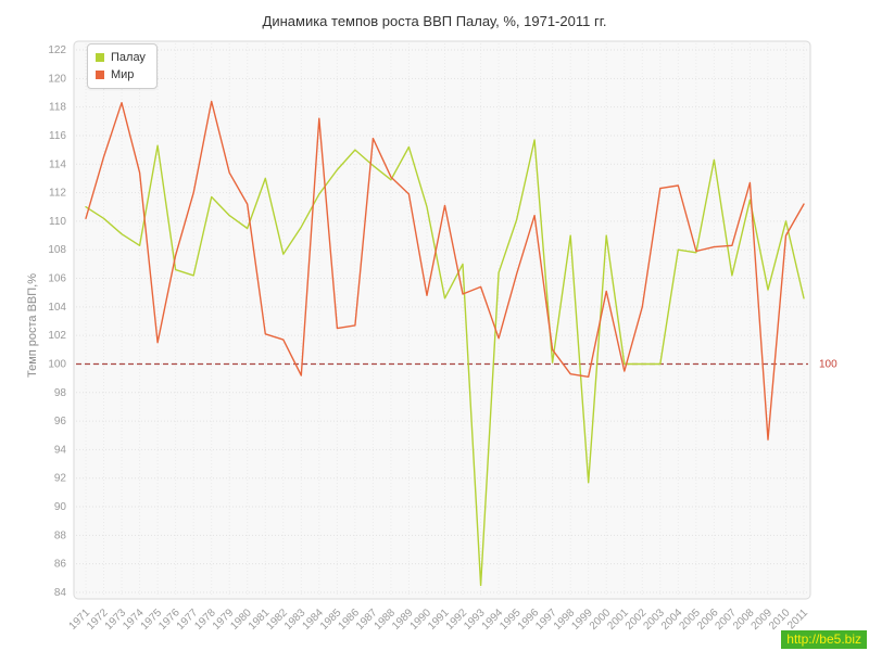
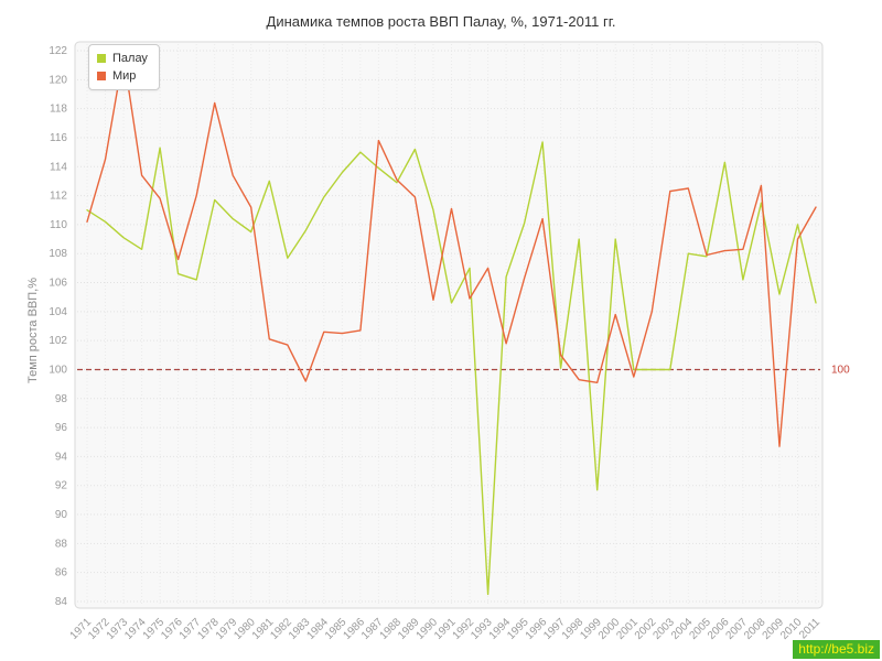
Мир/1973: 118.3 -> 121.7
Мир/1975: 101.5 -> 111.8
Мир/1984: 117.2 -> 102.6
Мир/1993: 105.4 -> 107.0
Мир/2000: 105.1 -> 103.8
